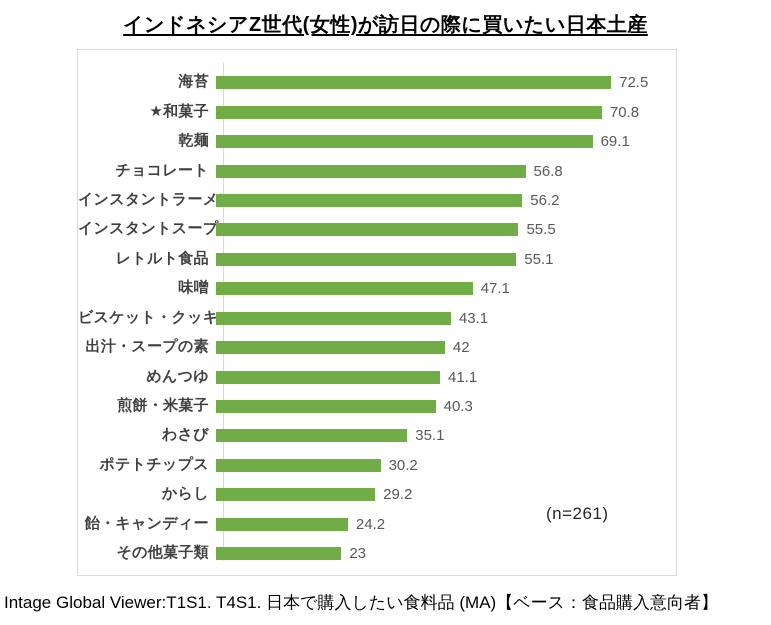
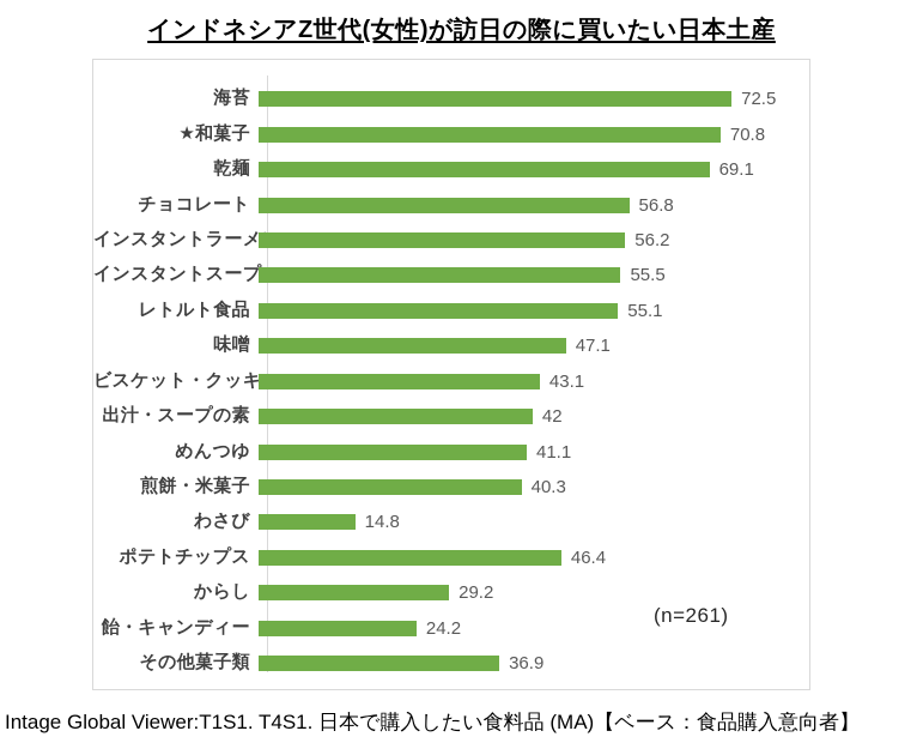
わさび: 35.1 -> 14.8
ポテトチップス: 30.2 -> 46.4
その他菓子類: 23 -> 36.9
